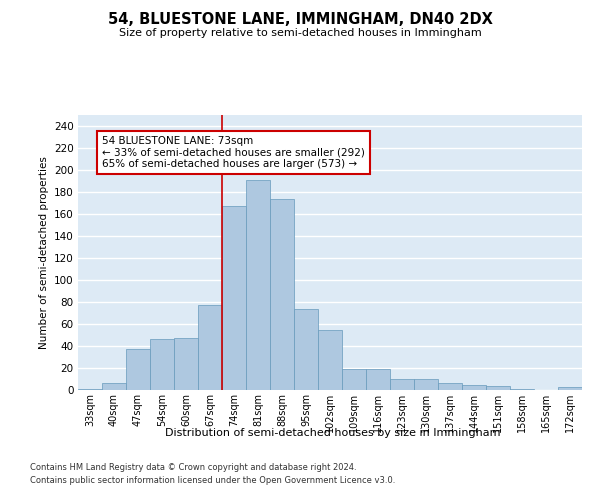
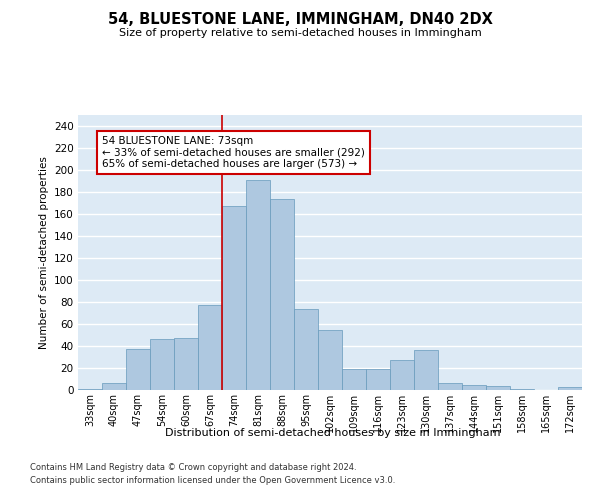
123sqm: 10 -> 27
130sqm: 10 -> 36
